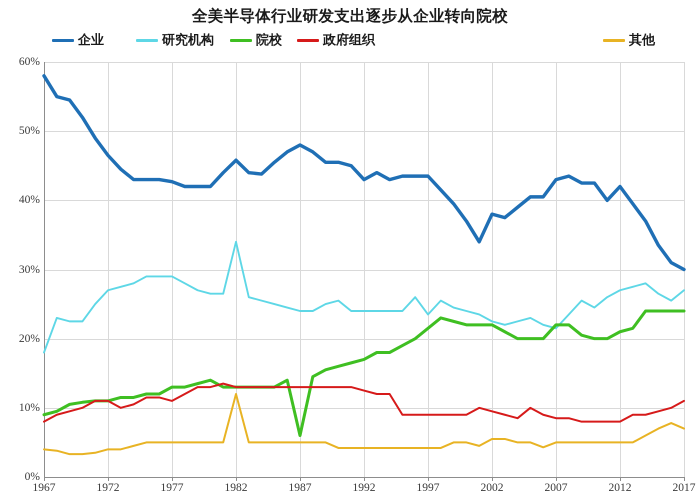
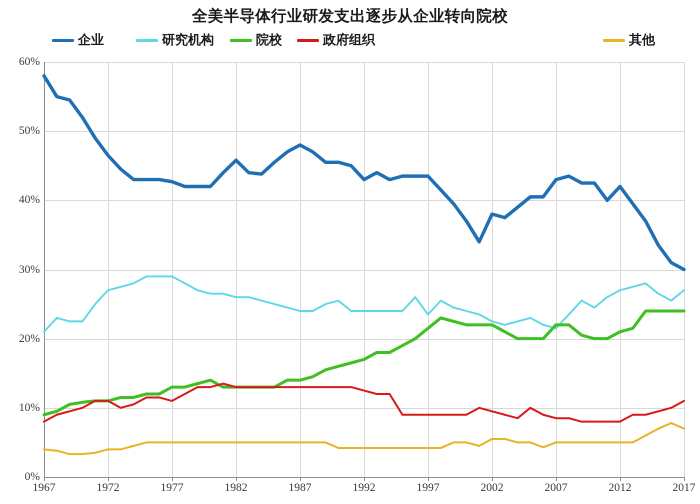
研究机构/1967: 18% -> 21%
研究机构/1982: 34% -> 26%
其他/1982: 12% -> 5%
院校/1987: 6% -> 14%
